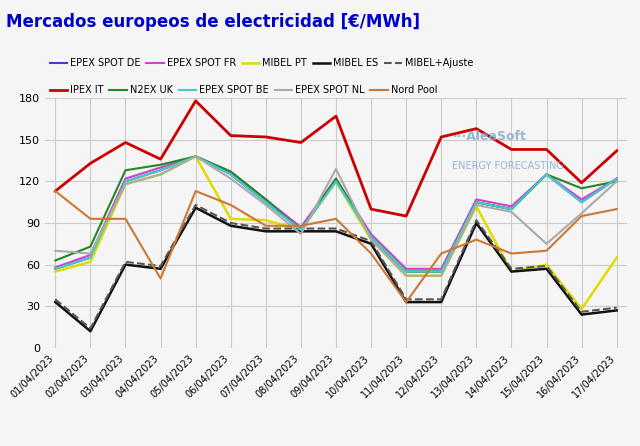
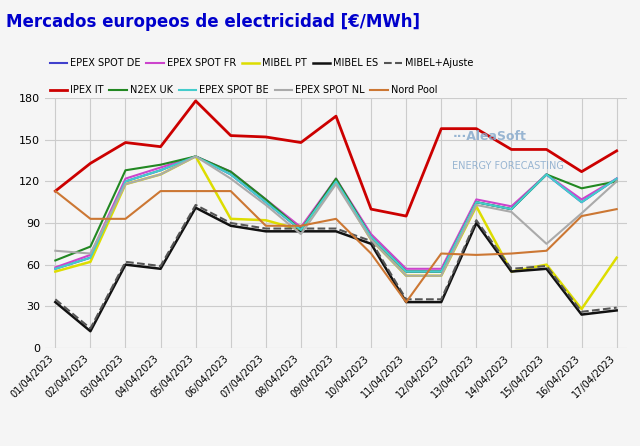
IPEX IT/04/04/2023: 136 -> 145
Nord Pool/04/04/2023: 50 -> 113
Nord Pool/06/04/2023: 103 -> 113
EPEX SPOT NL/09/04/2023: 129 -> 118
IPEX IT/12/04/2023: 152 -> 158
Nord Pool/13/04/2023: 78 -> 67
IPEX IT/16/04/2023: 119 -> 127
